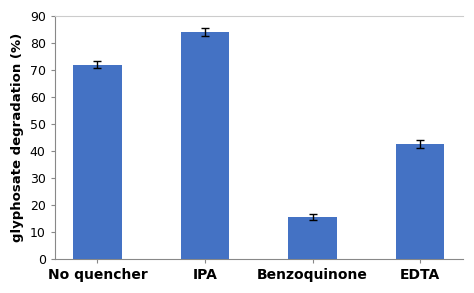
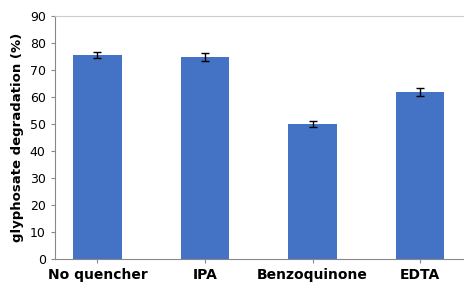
No quencher: 72.0 -> 75.5
IPA: 84.0 -> 75.0
Benzoquinone: 15.5 -> 50.0
EDTA: 42.5 -> 62.0
